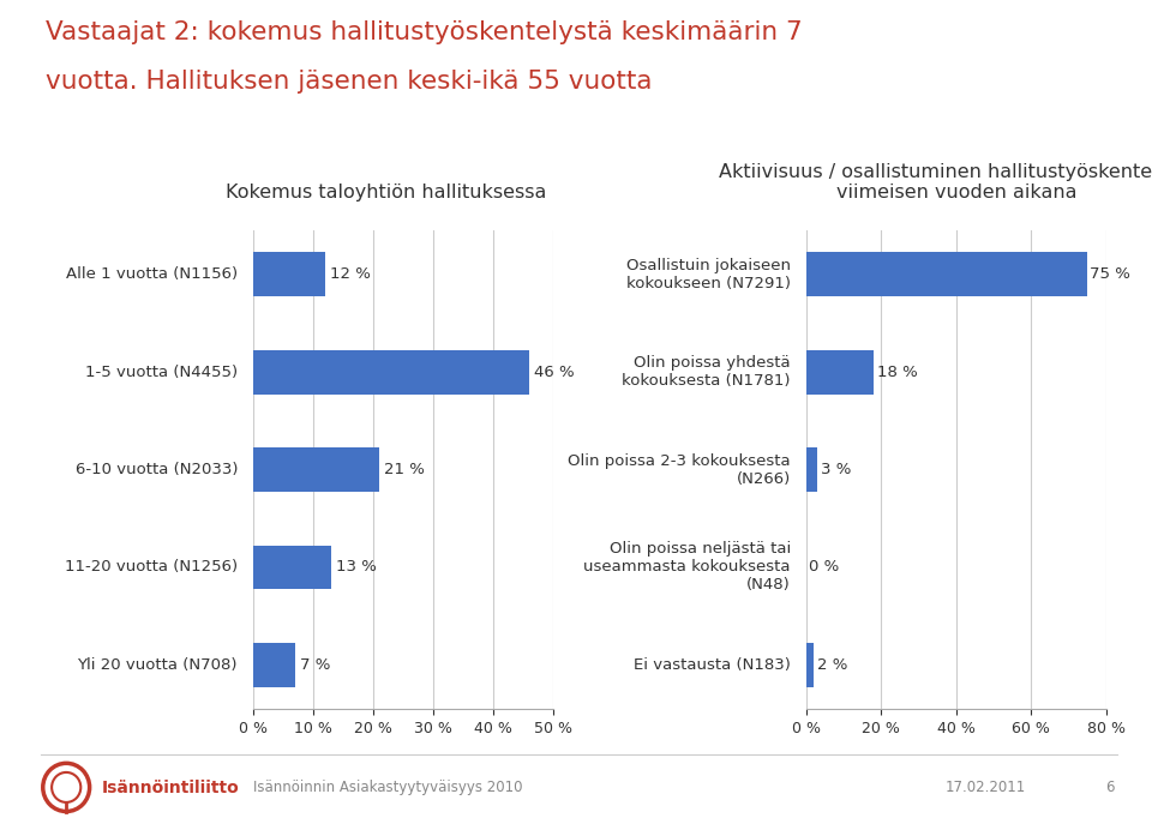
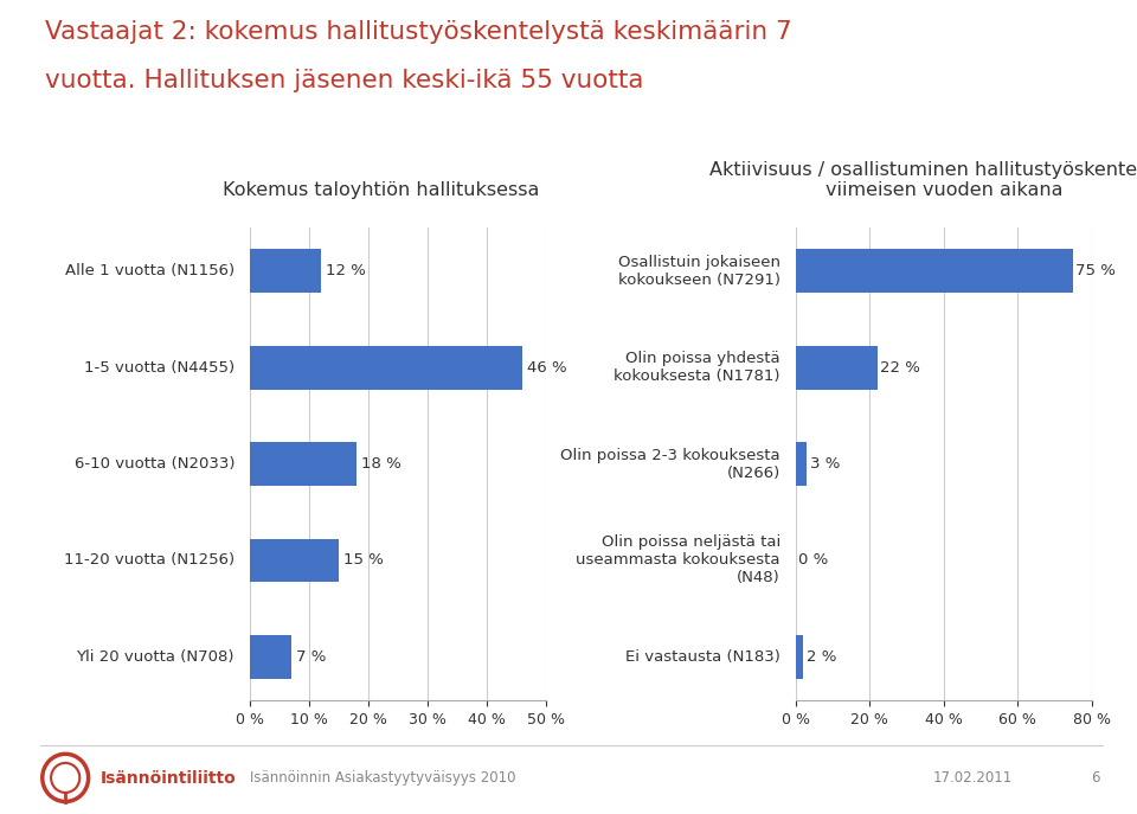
6-10 vuotta (N2033): 21 -> 18
11-20 vuotta (N1256): 13 -> 15
Olin poissa yhdestä kokouksesta (N1781): 18 -> 22
